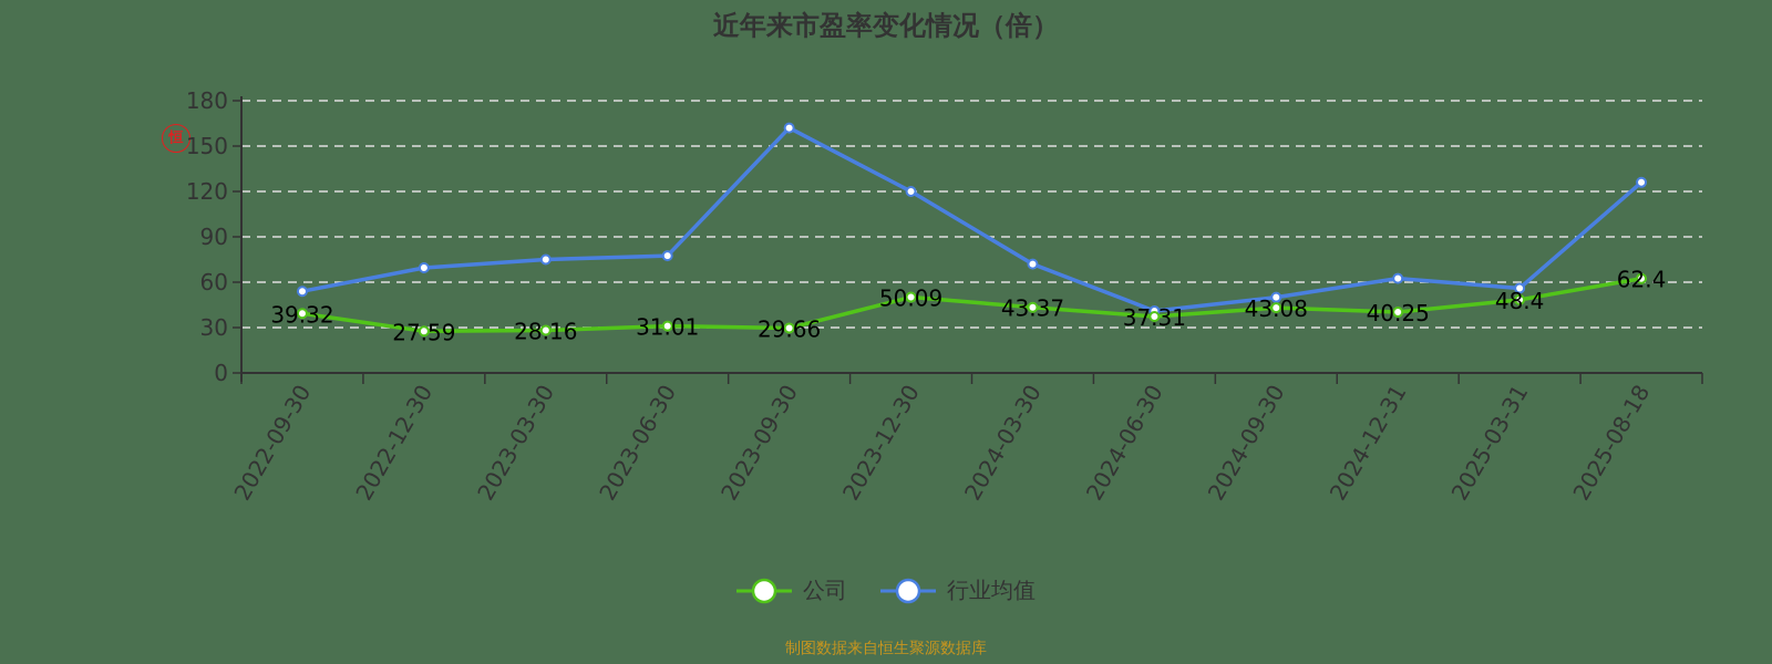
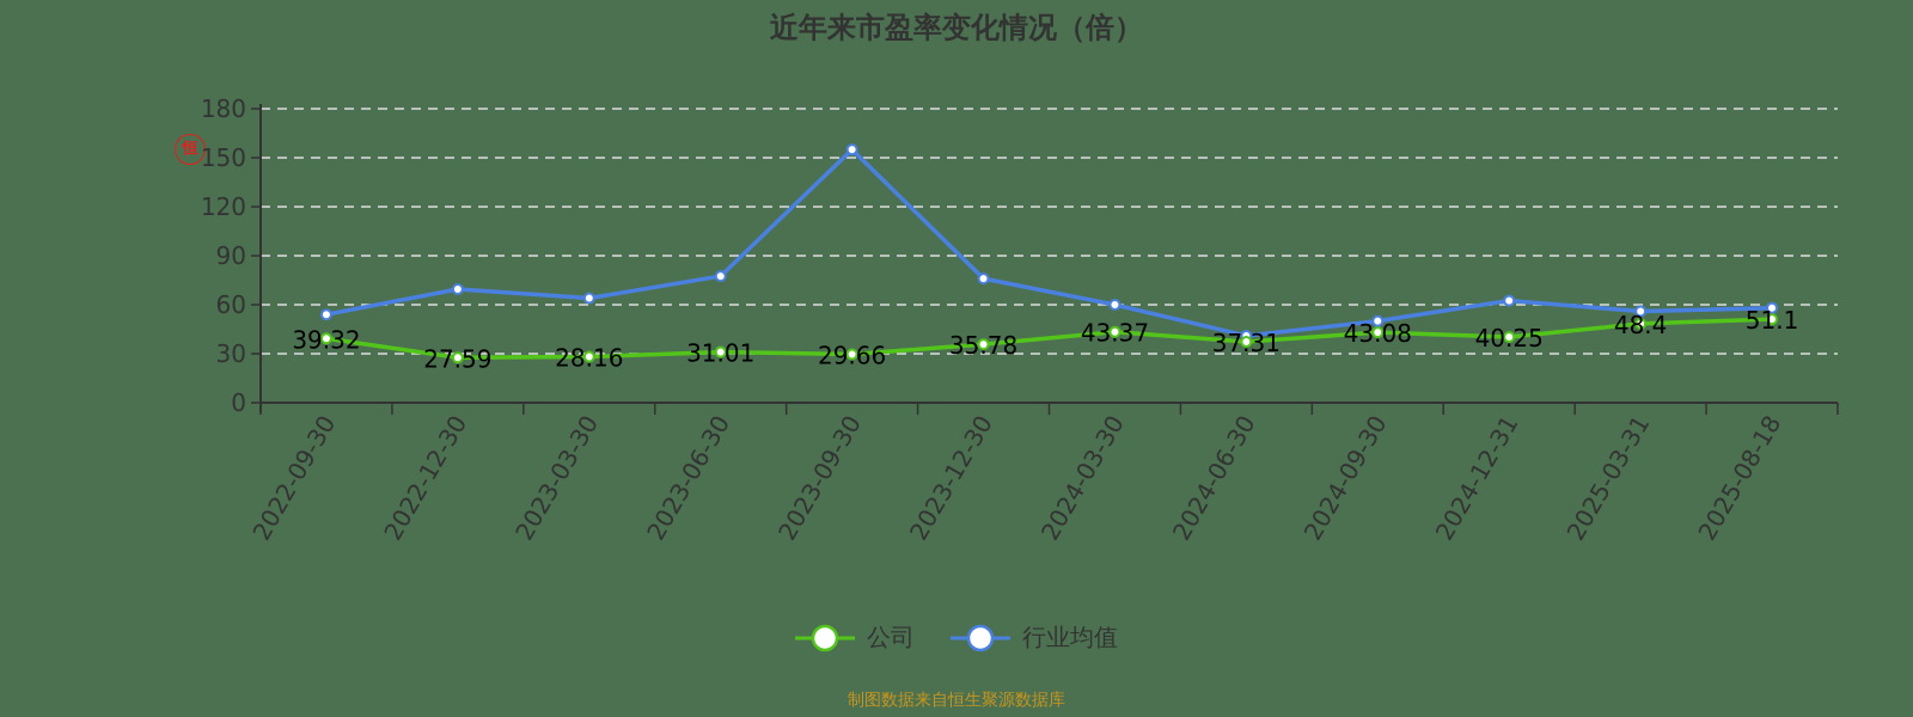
行业均值/2023-03-30: 75 -> 64
行业均值/2023-09-30: 162 -> 155
公司/2023-12-30: 50.09 -> 35.78
行业均值/2023-12-30: 120 -> 76
行业均值/2024-03-30: 72 -> 60
公司/2025-08-18: 62.4 -> 51.1
行业均值/2025-08-18: 126 -> 58
